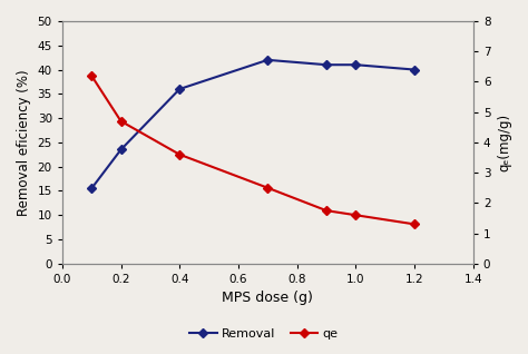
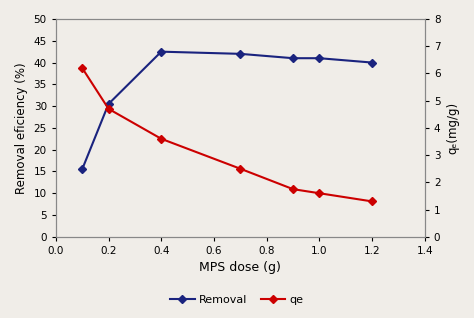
Removal/0.2: 23.5 -> 30.5
Removal/0.4: 36.0 -> 42.5
